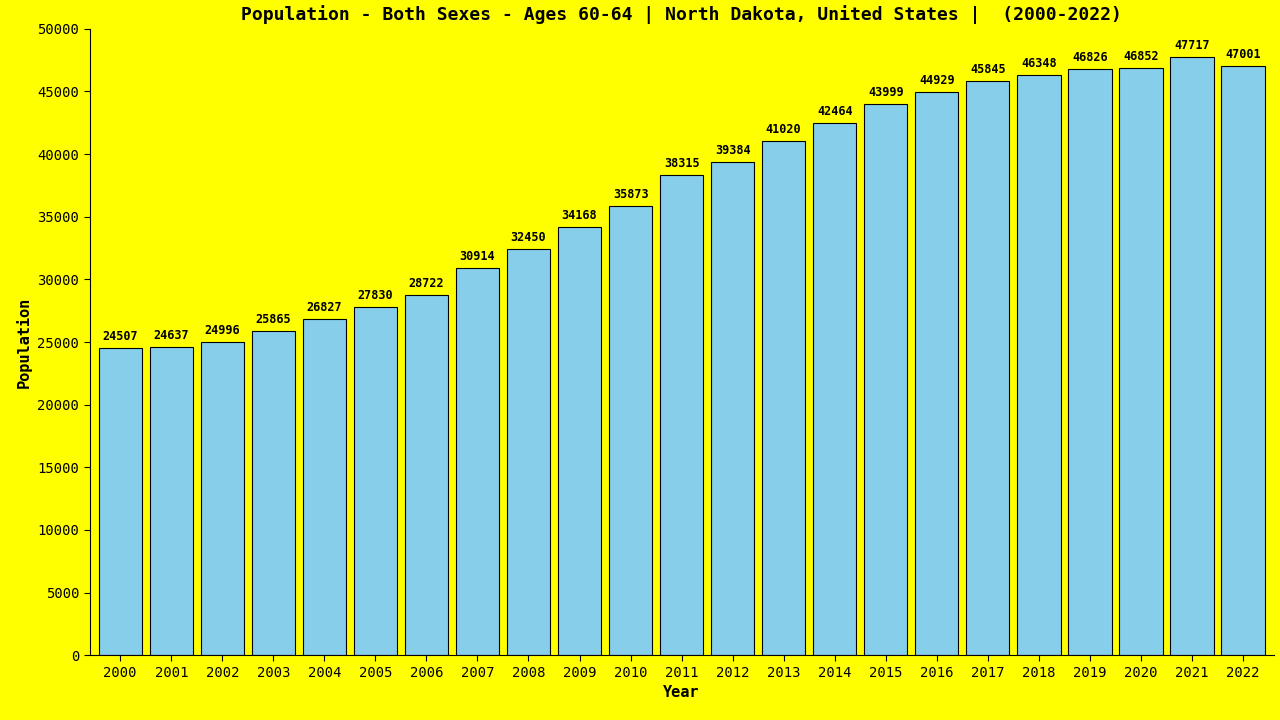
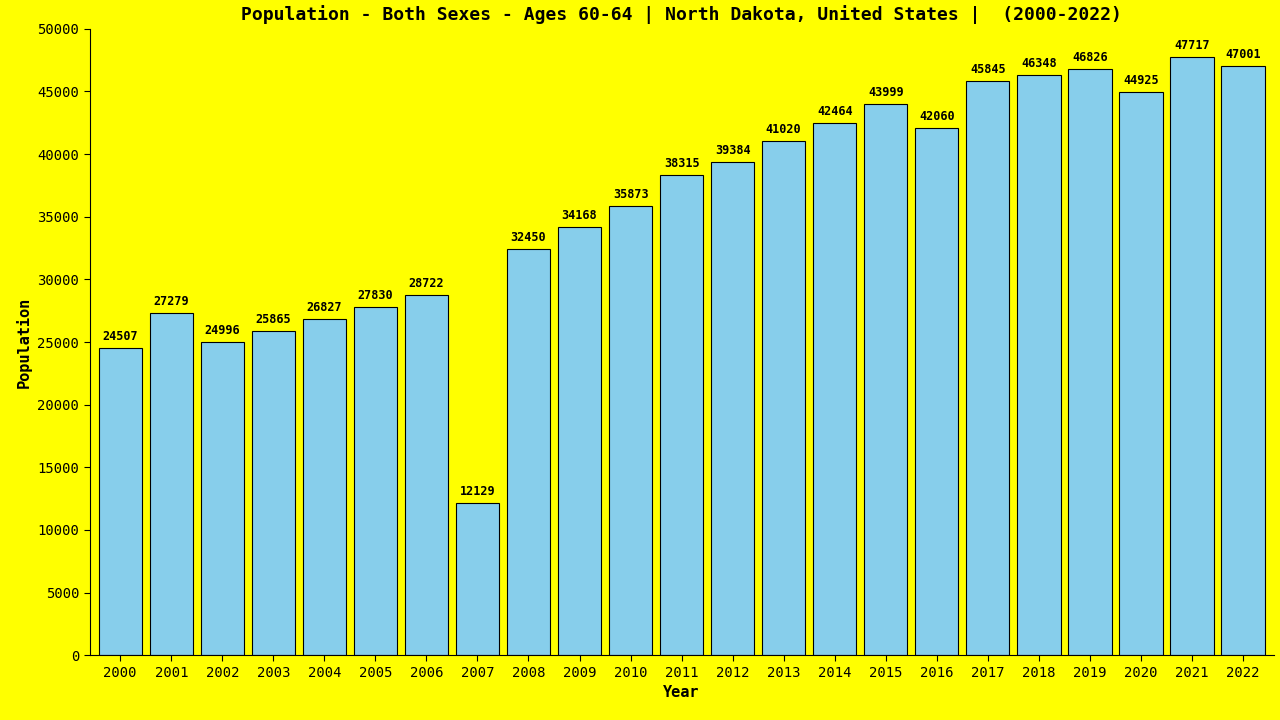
2001: 24637 -> 27279
2007: 30914 -> 12129
2016: 44929 -> 42060
2020: 46852 -> 44925
